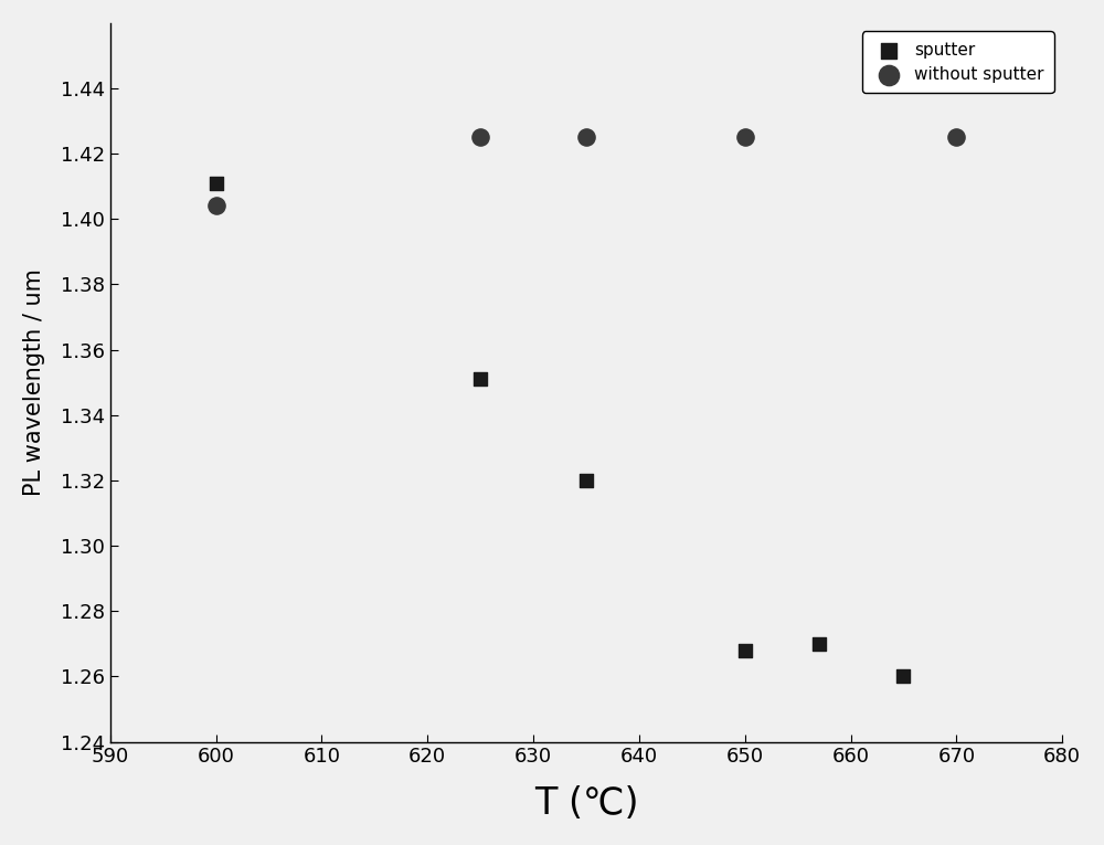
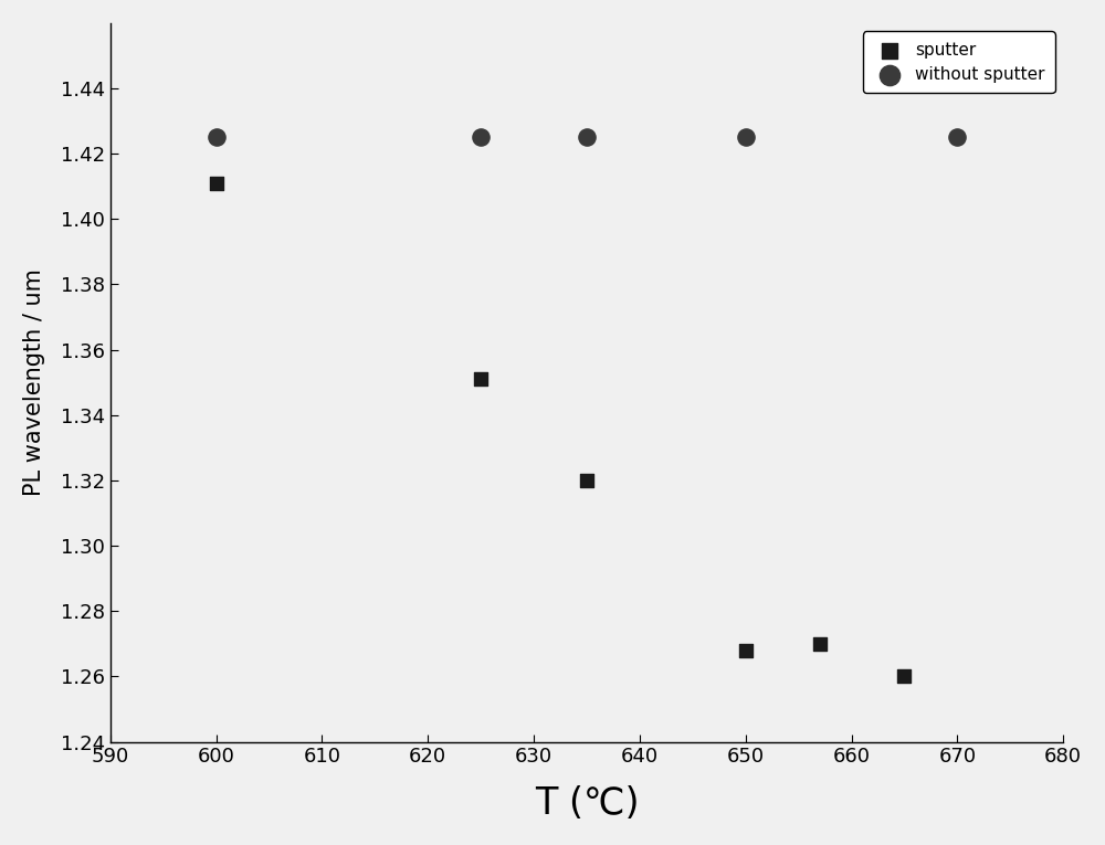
without sputter/600: 1.404 -> 1.425
